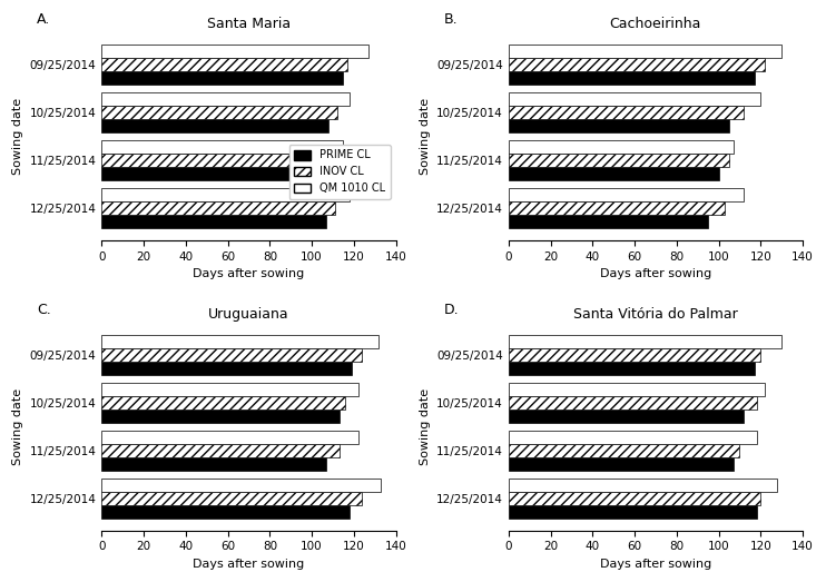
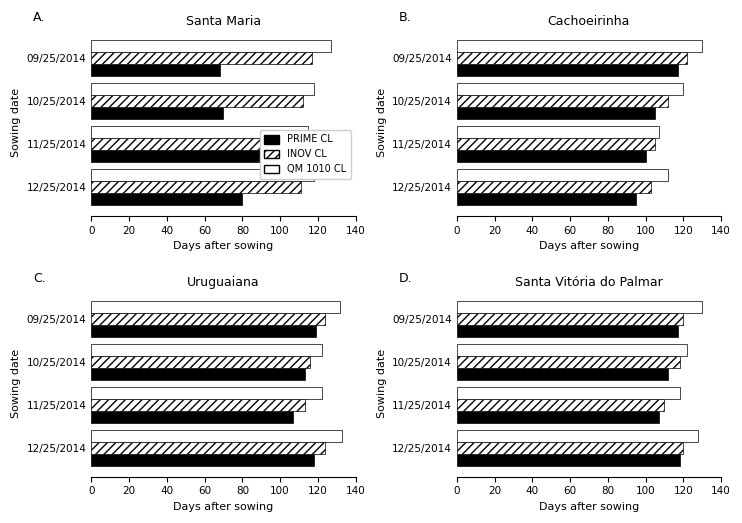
Santa Maria/PRIME CL/09/25/2014: 115 -> 68
Santa Maria/PRIME CL/10/25/2014: 108 -> 70
Santa Maria/PRIME CL/12/25/2014: 107 -> 80
